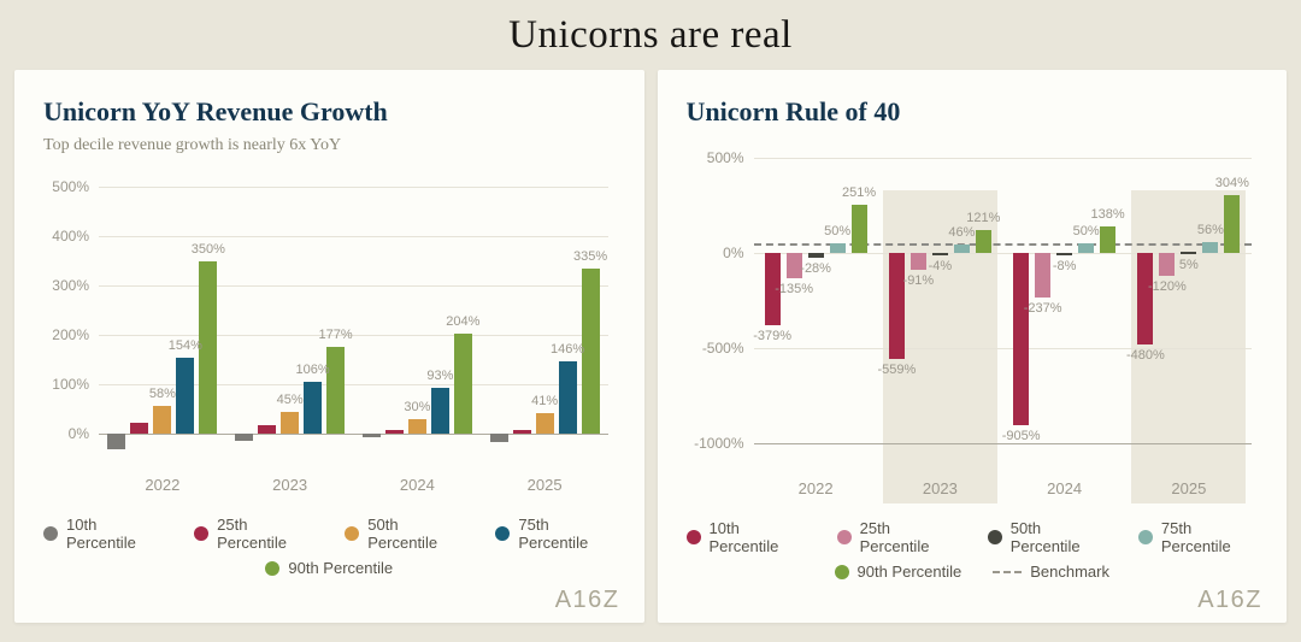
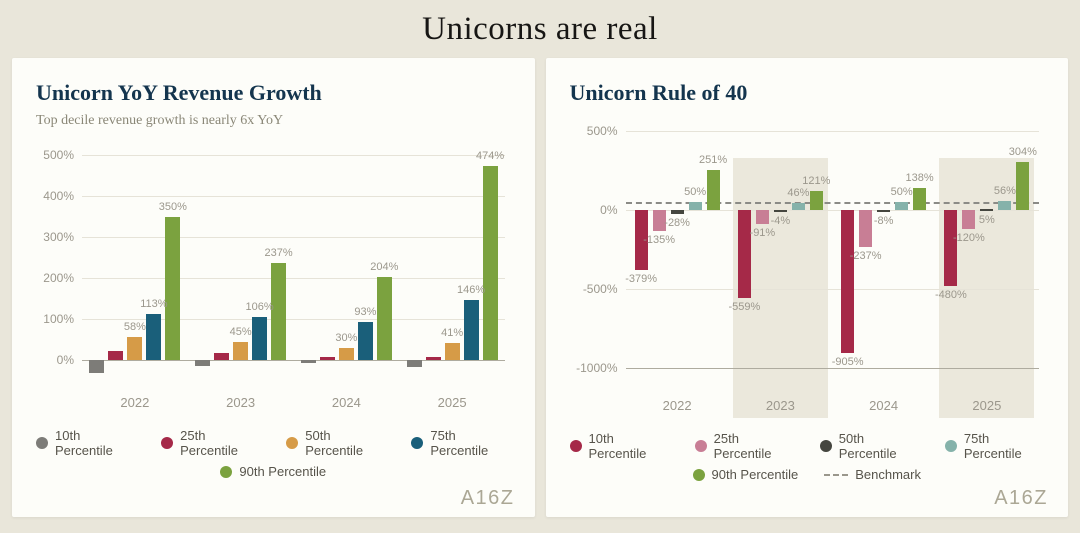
Unicorn YoY Revenue Growth/75th Percentile/2022: 154% -> 113%
Unicorn YoY Revenue Growth/90th Percentile/2023: 177% -> 237%
Unicorn YoY Revenue Growth/90th Percentile/2025: 335% -> 474%
